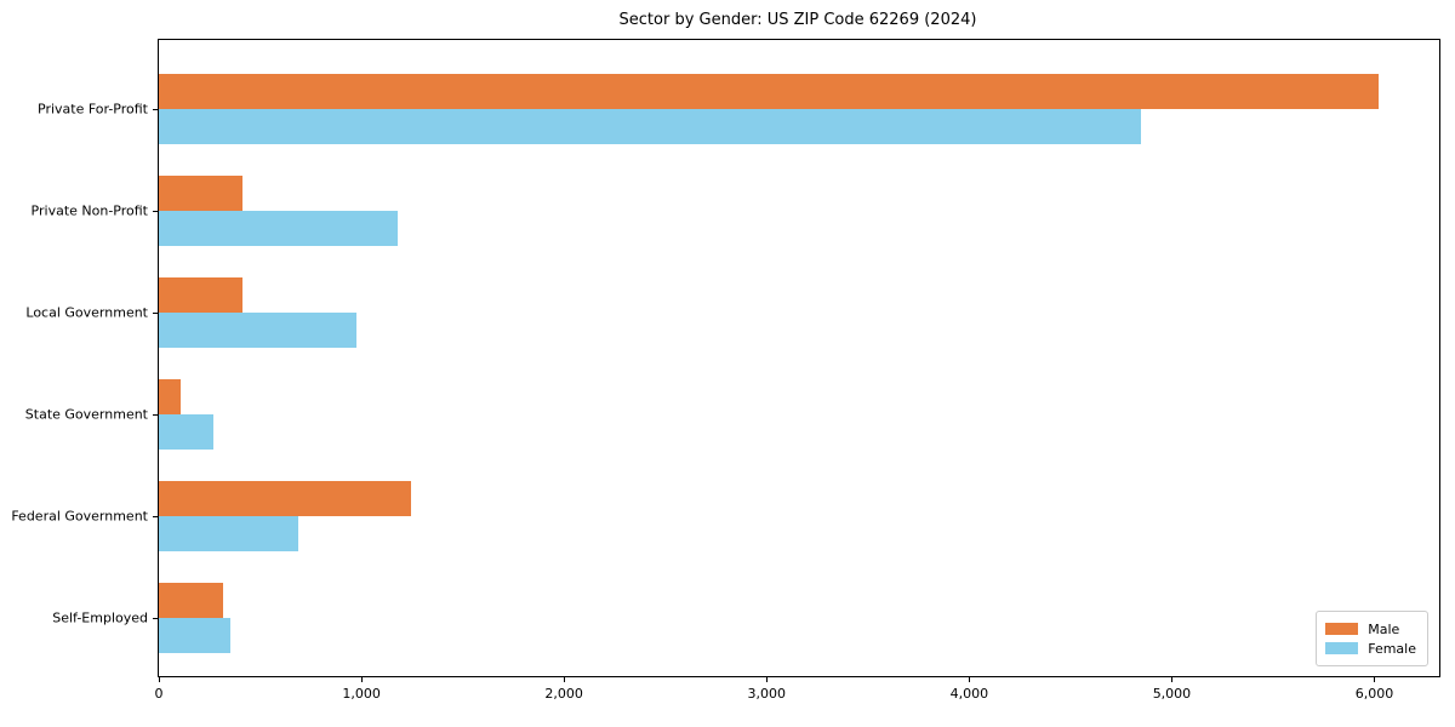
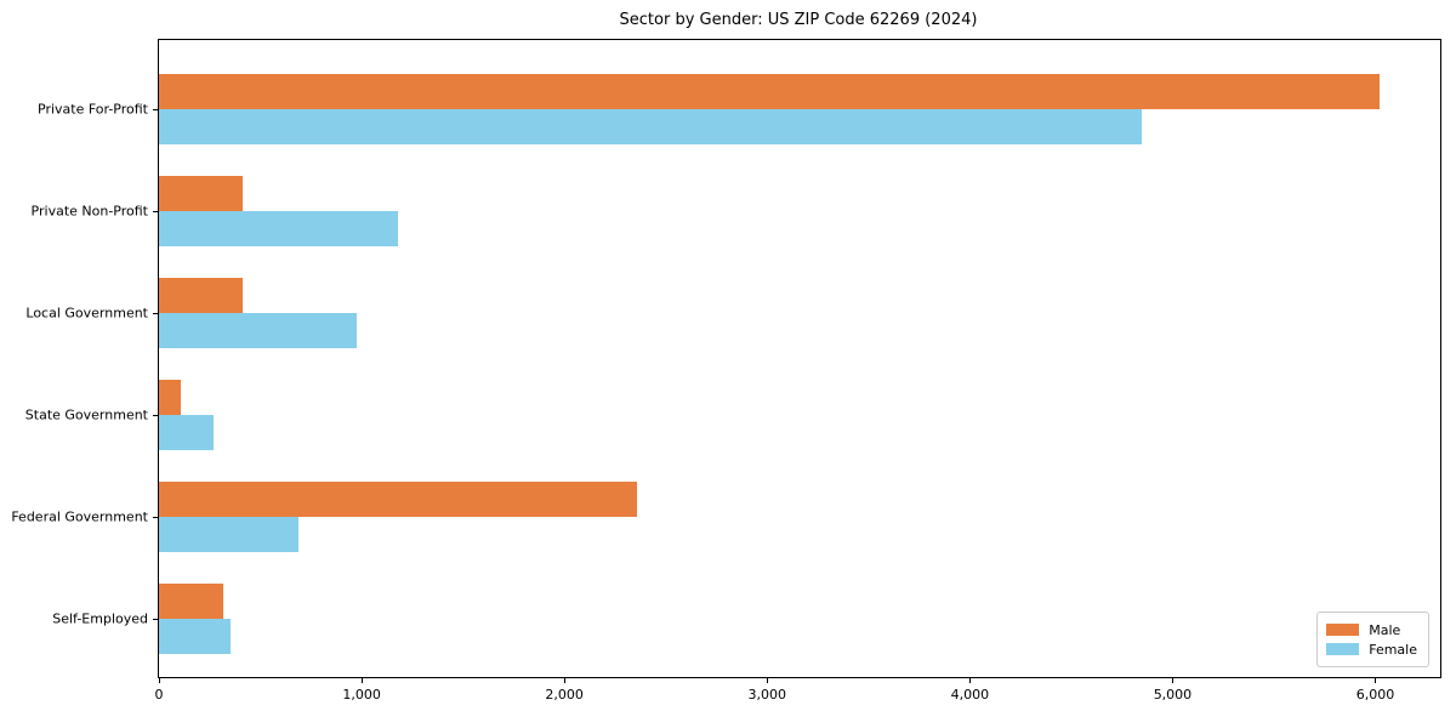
Male/Federal Government: 1240 -> 2360
